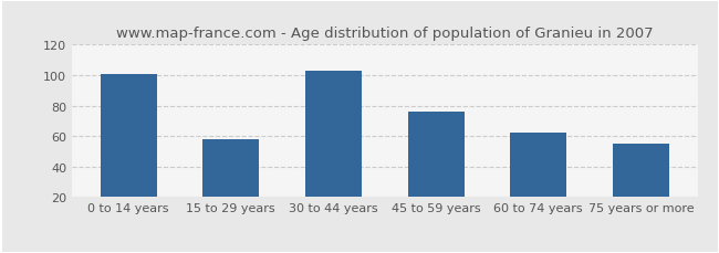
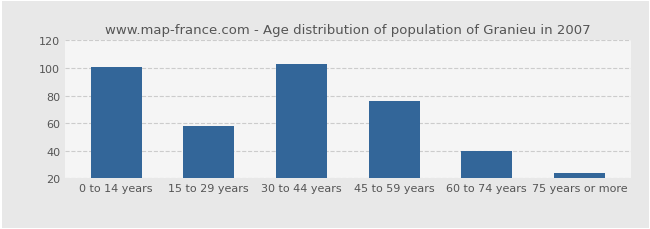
60 to 74 years: 62 -> 40
75 years or more: 55 -> 24
